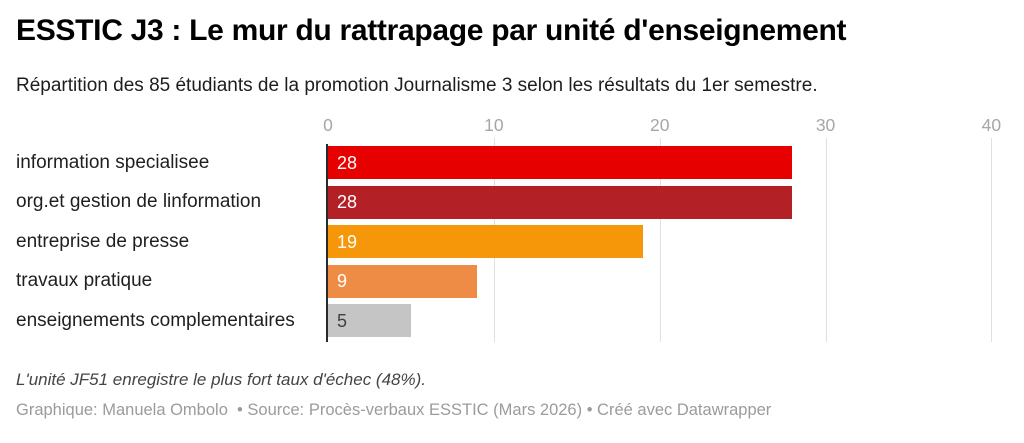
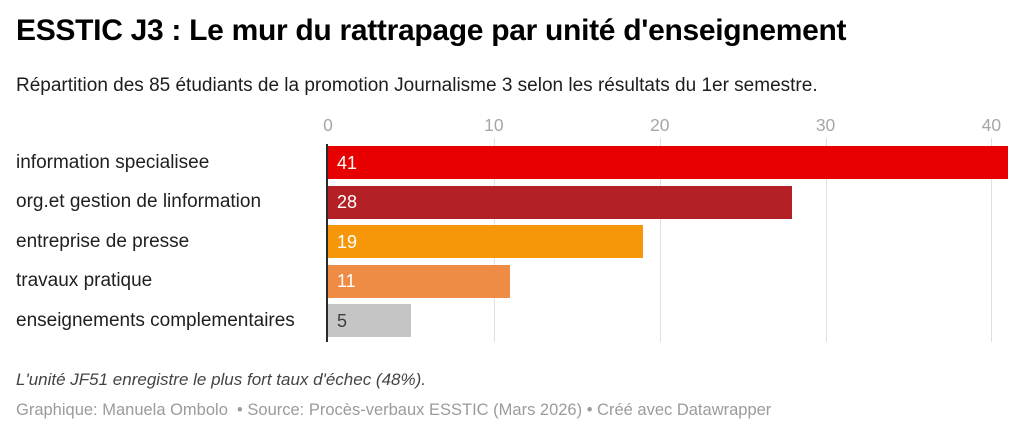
information specialisee: 28 -> 41
travaux pratique: 9 -> 11
